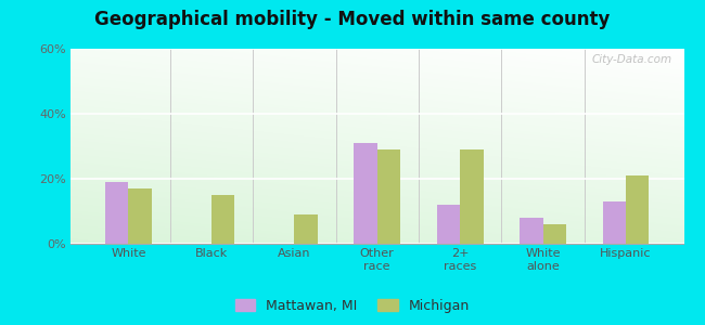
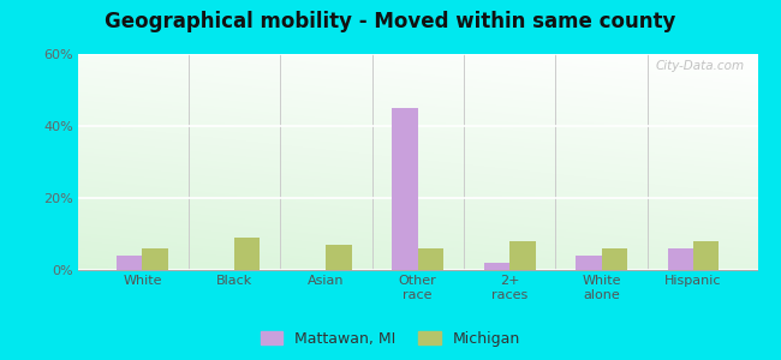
Mattawan, MI/White: 19% -> 4%
Michigan/White: 17% -> 6%
Michigan/Black: 15% -> 9%
Michigan/Asian: 9% -> 7%
Mattawan, MI/Other race: 31% -> 45%
Michigan/Other race: 29% -> 6%
Mattawan, MI/2+ races: 12% -> 2%
Michigan/2+ races: 29% -> 8%
Mattawan, MI/White alone: 8% -> 4%
Mattawan, MI/Hispanic: 13% -> 6%
Michigan/Hispanic: 21% -> 8%
